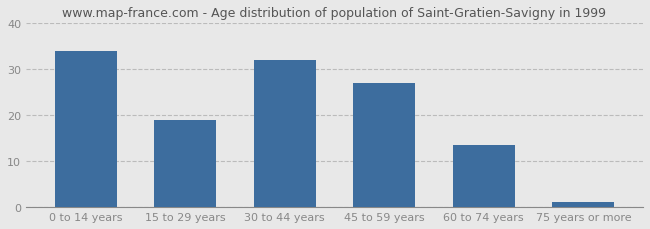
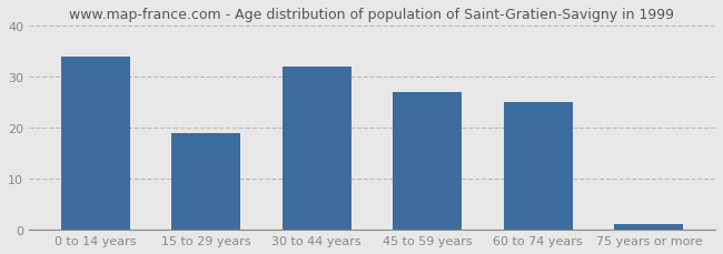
60 to 74 years: 13.5 -> 25.0
